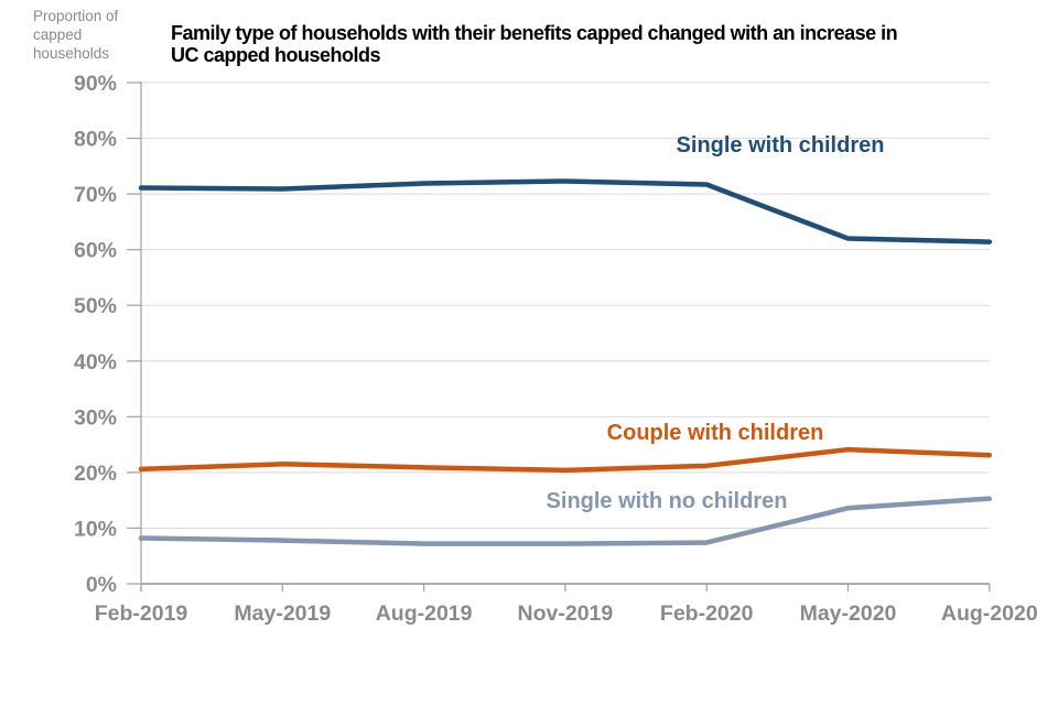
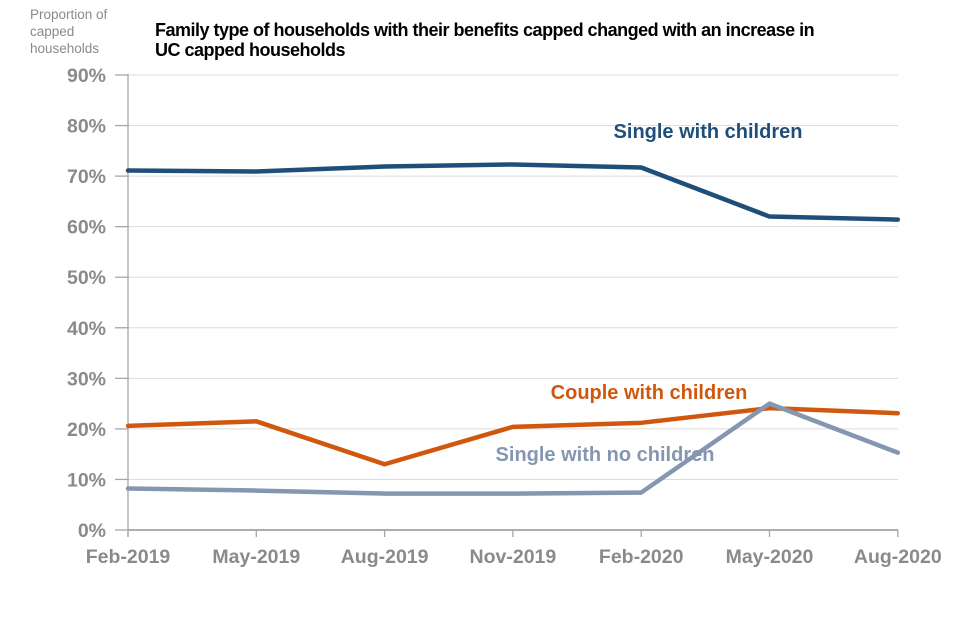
Couple with children/Aug-2019: 21% -> 13%
Single with no children/May-2020: 14% -> 25%
